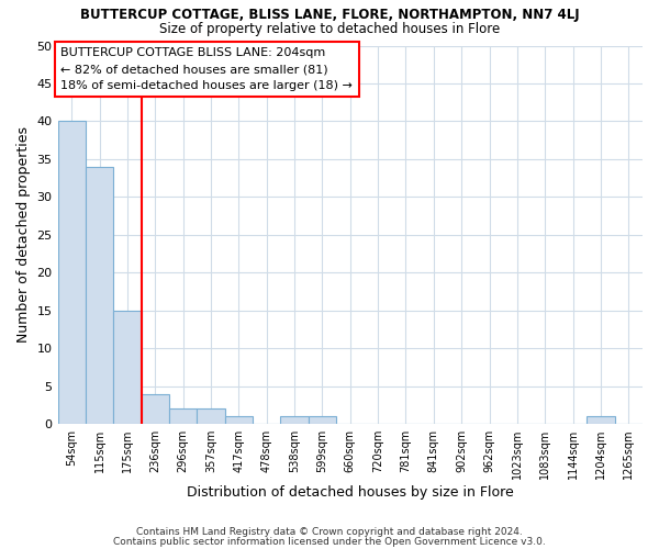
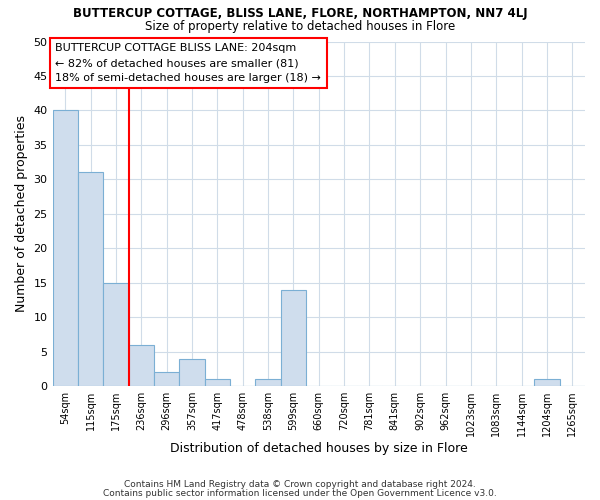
115sqm: 34 -> 31
236sqm: 4 -> 6
357sqm: 2 -> 4
599sqm: 1 -> 14
